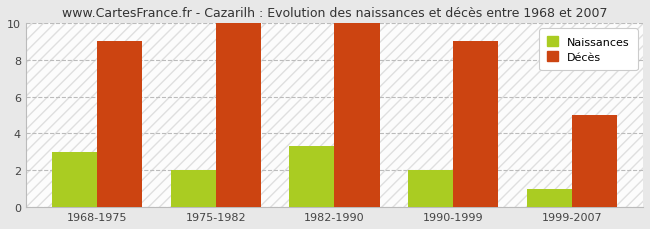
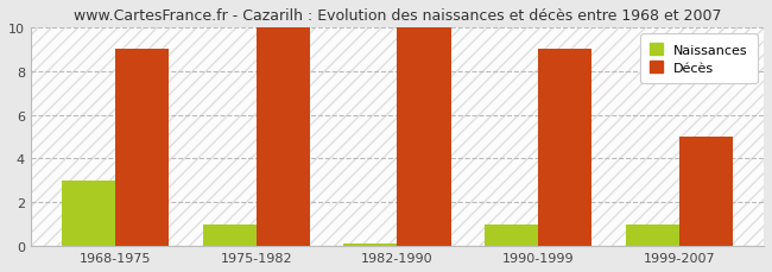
Naissances/1975-1982: 2.0 -> 1.0
Naissances/1982-1990: 3.3 -> 0.1
Naissances/1990-1999: 2.0 -> 1.0
